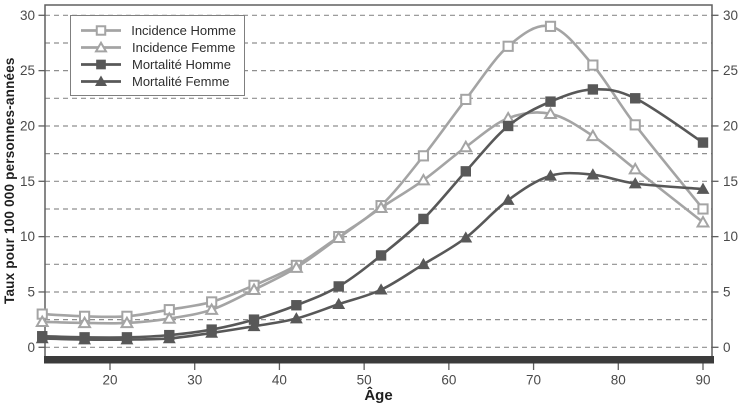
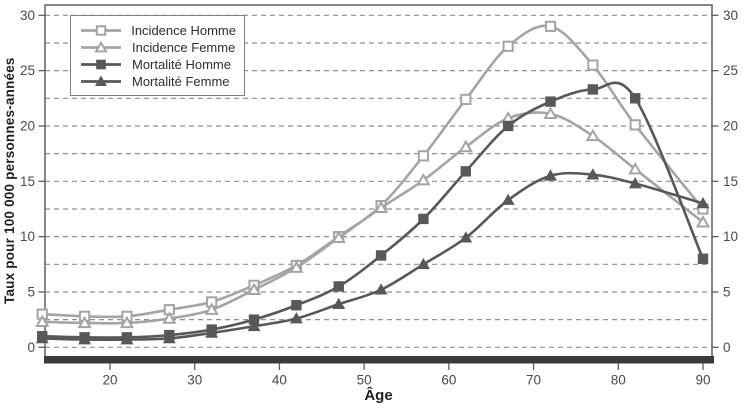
Mortalité Homme/90: 18 -> 8
Mortalité Femme/90: 14 -> 13
